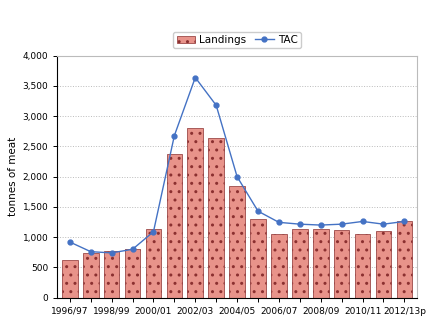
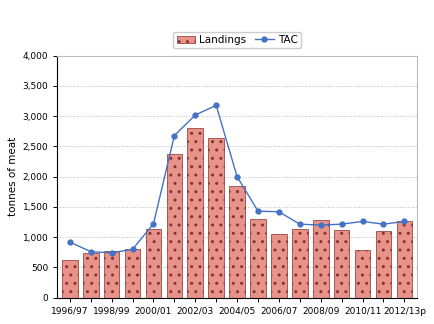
TAC/2000/01: 1,090 -> 1,220
TAC/2002/03: 3,640 -> 3,020
TAC/2006/07: 1,240 -> 1,420
Landings/2008/09: 1,140 -> 1,280
Landings/2010/11: 1,060 -> 780
